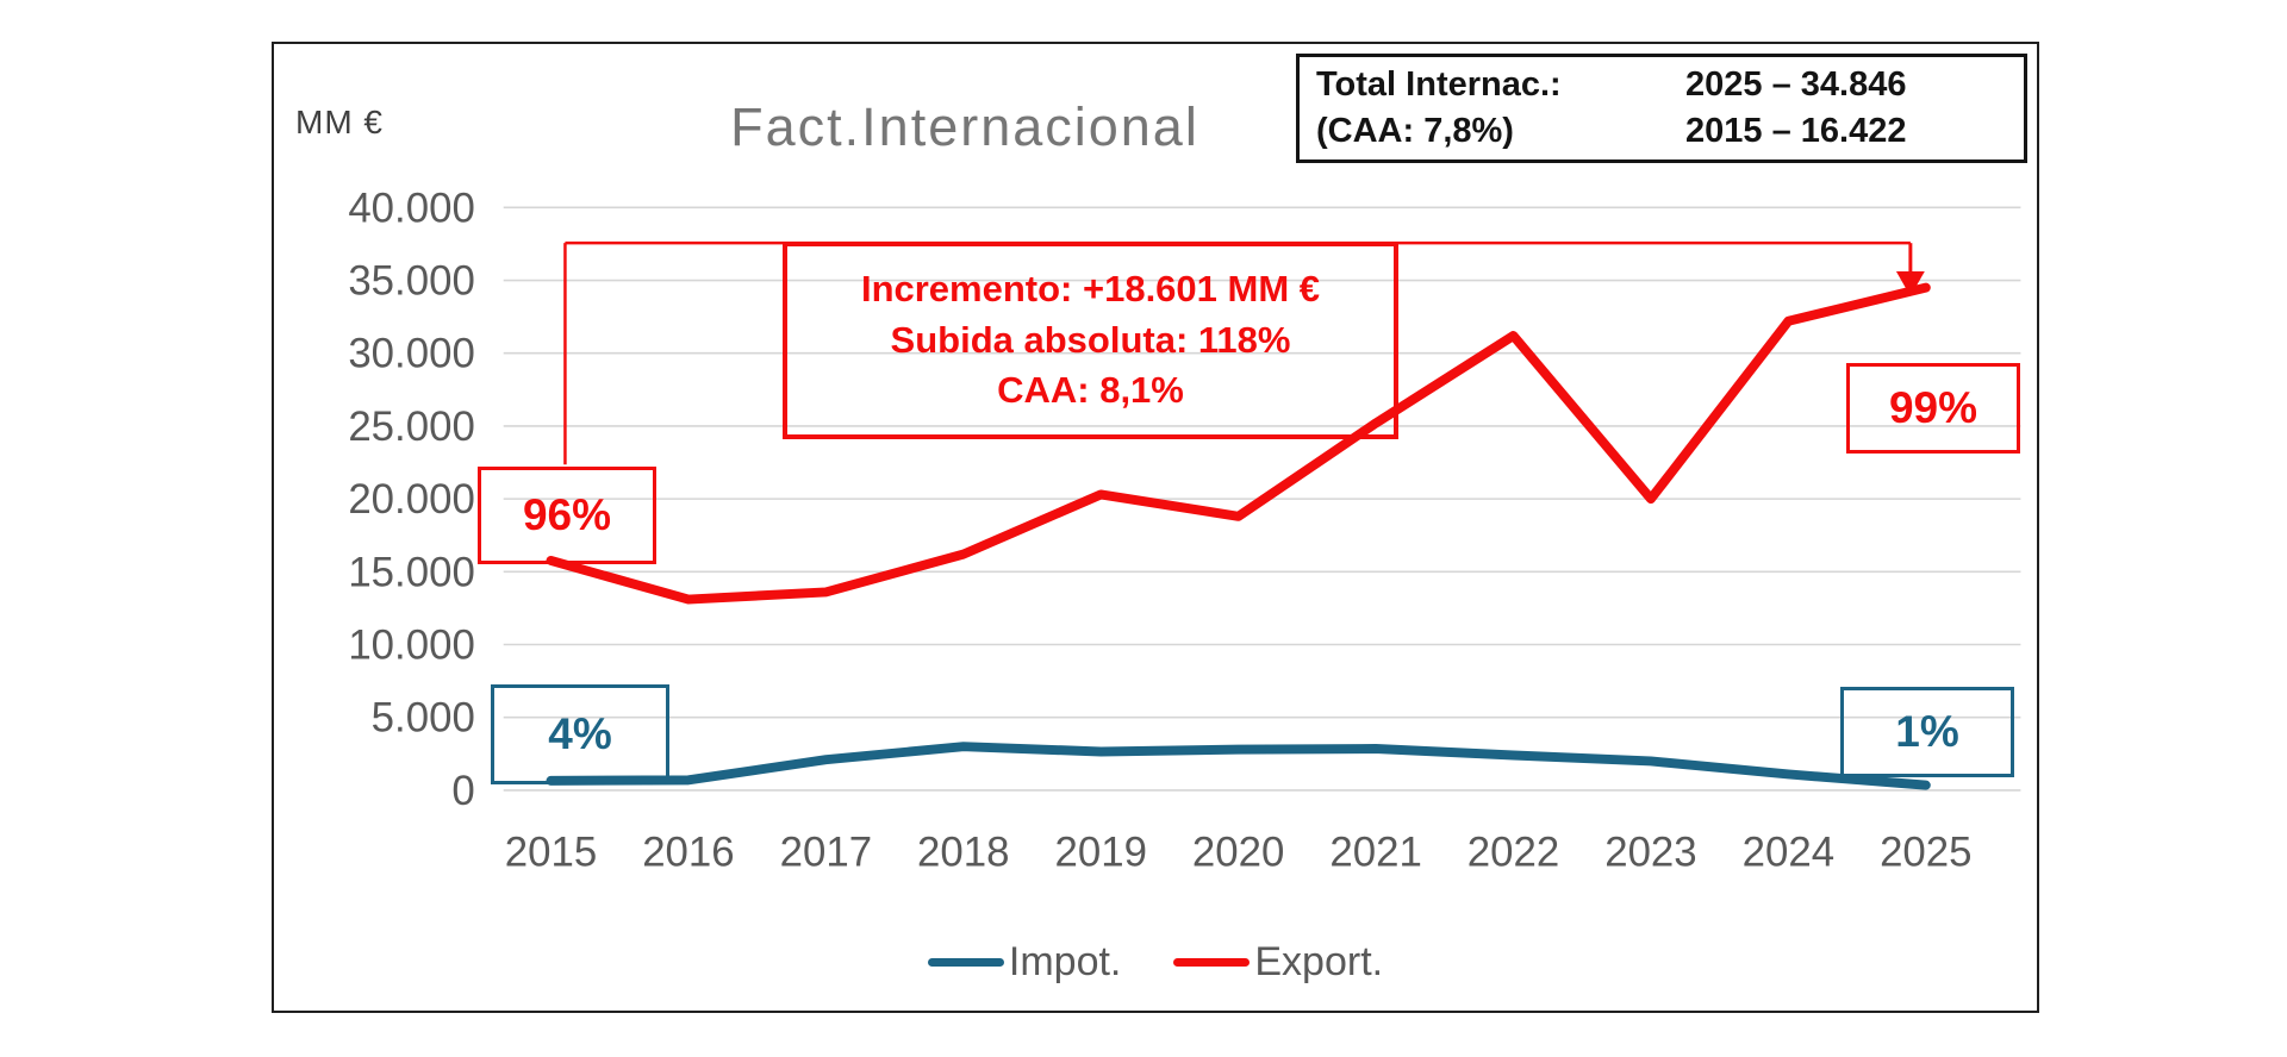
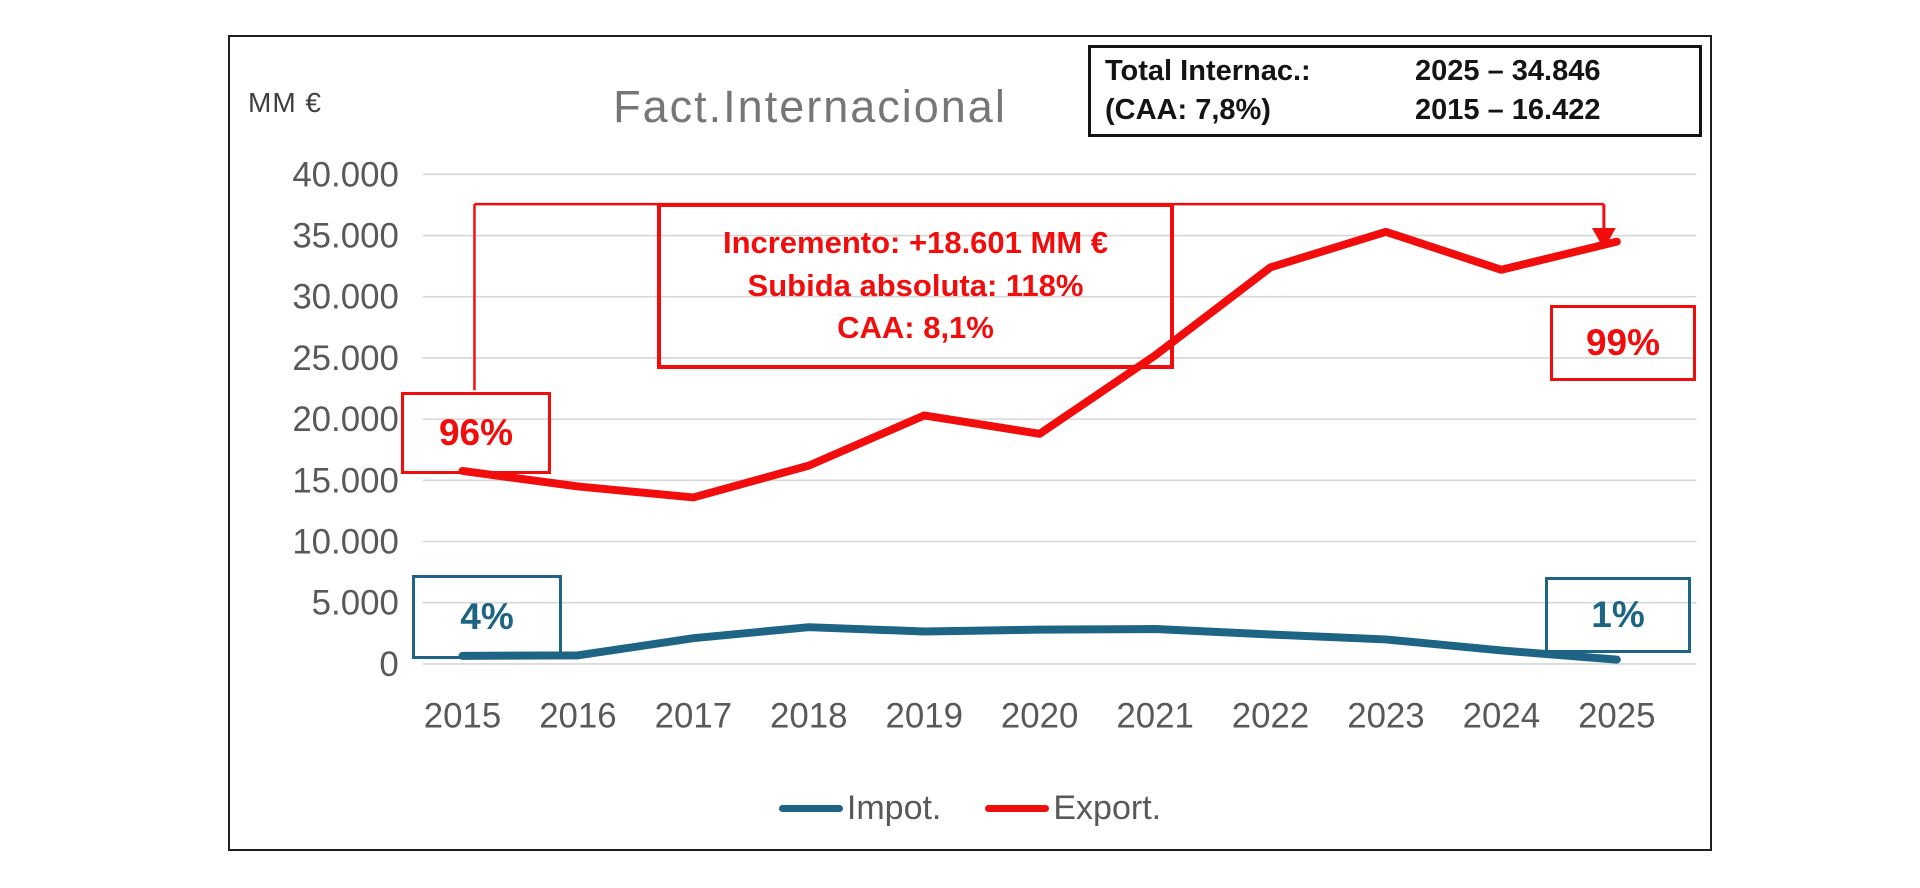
Export./2016: 13100 -> 14500
Export./2022: 31200 -> 32400
Export./2023: 20000 -> 35300
